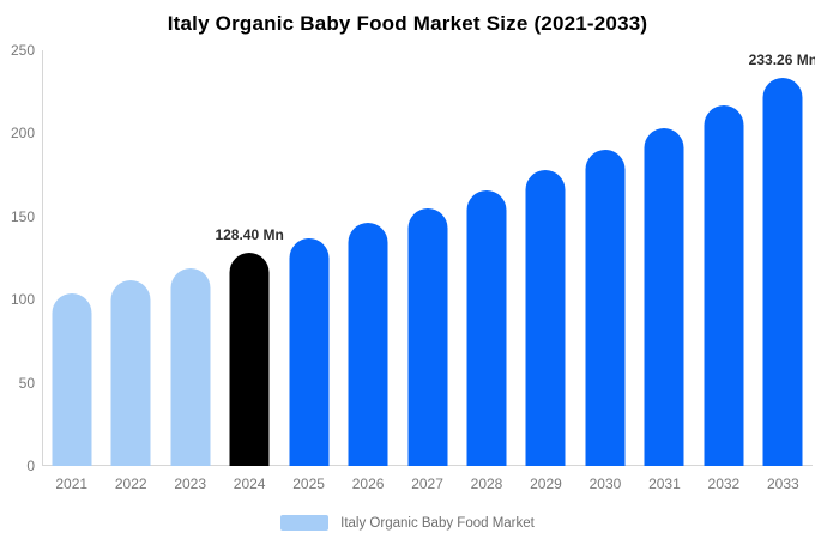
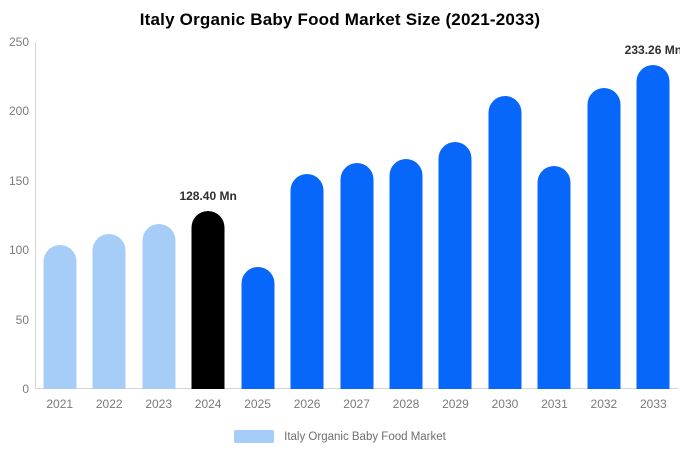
2025: 137 -> 88
2026: 146 -> 155
2027: 155 -> 163
2030: 190 -> 211
2031: 203 -> 161
